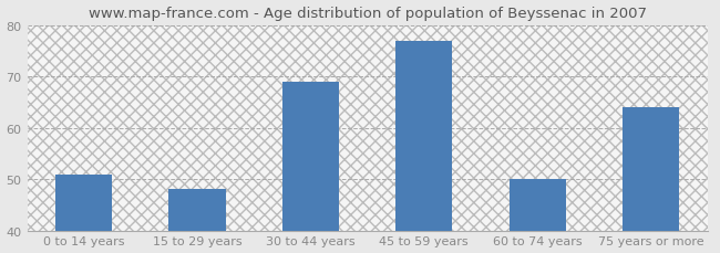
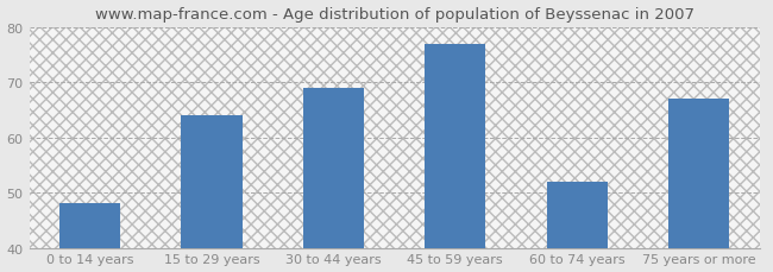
0 to 14 years: 51 -> 48
15 to 29 years: 48 -> 64
60 to 74 years: 50 -> 52
75 years or more: 64 -> 67
